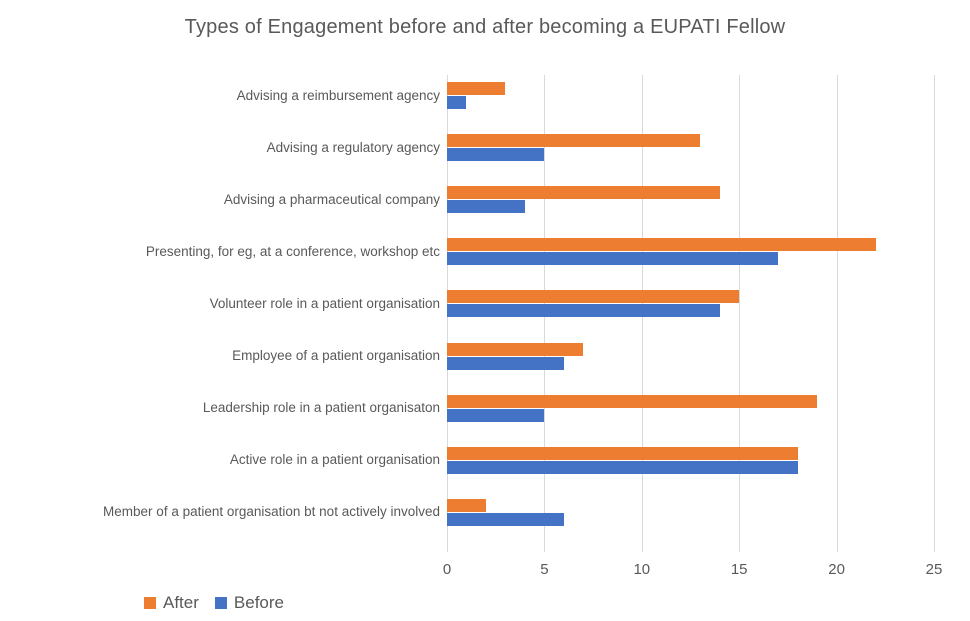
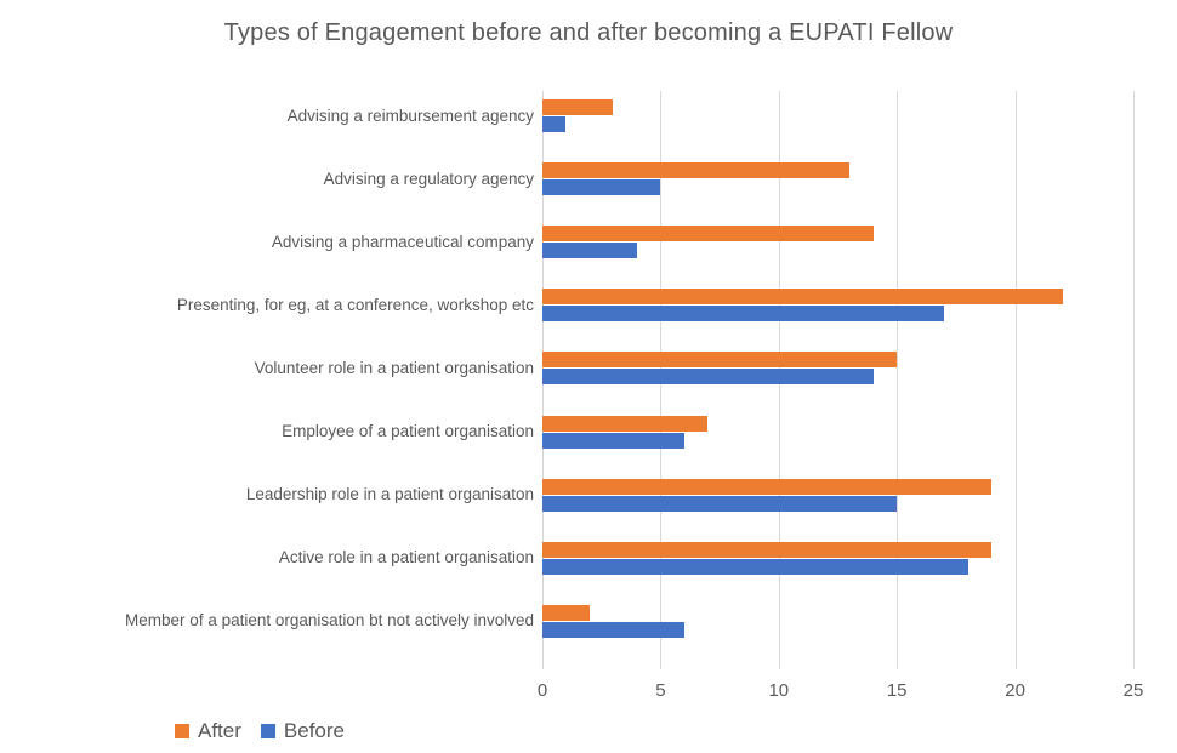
Before/Leadership role in a patient organisaton: 5 -> 15
After/Active role in a patient organisation: 18 -> 19
